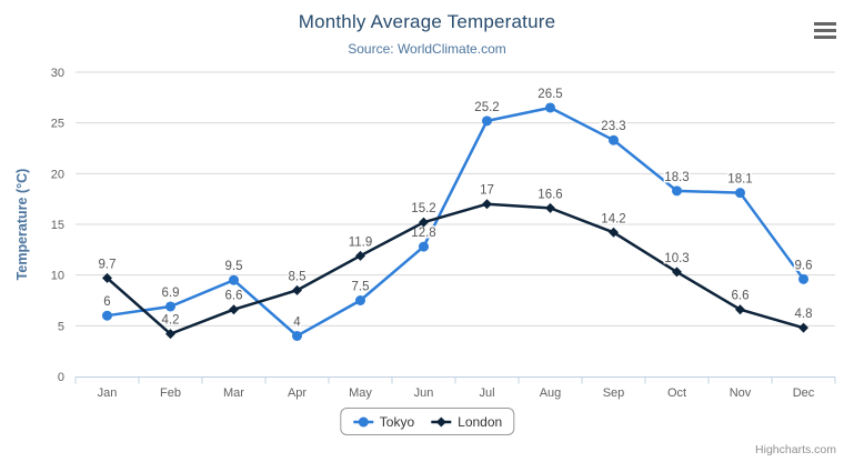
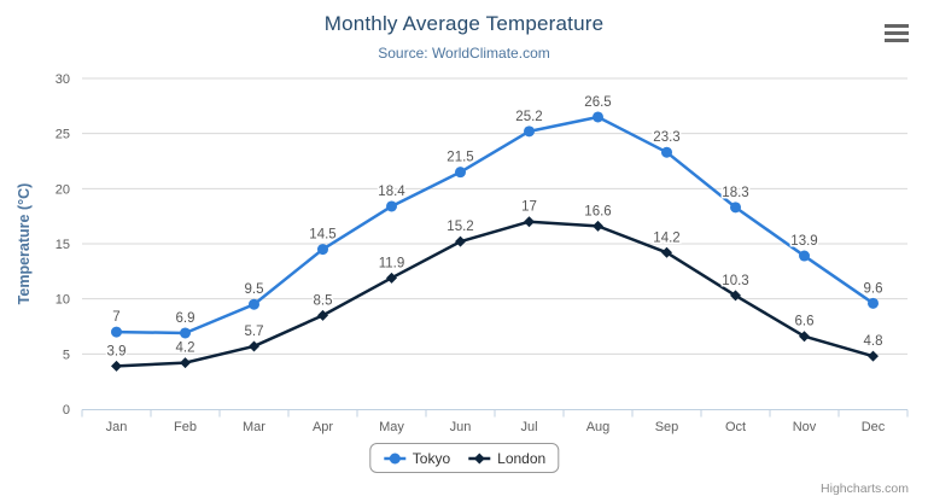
Tokyo/Jan: 6 -> 7
London/Jan: 9.7 -> 3.9
London/Mar: 6.6 -> 5.7
Tokyo/Apr: 4 -> 14.5
Tokyo/May: 7.5 -> 18.4
Tokyo/Jun: 12.8 -> 21.5
Tokyo/Nov: 18.1 -> 13.9
